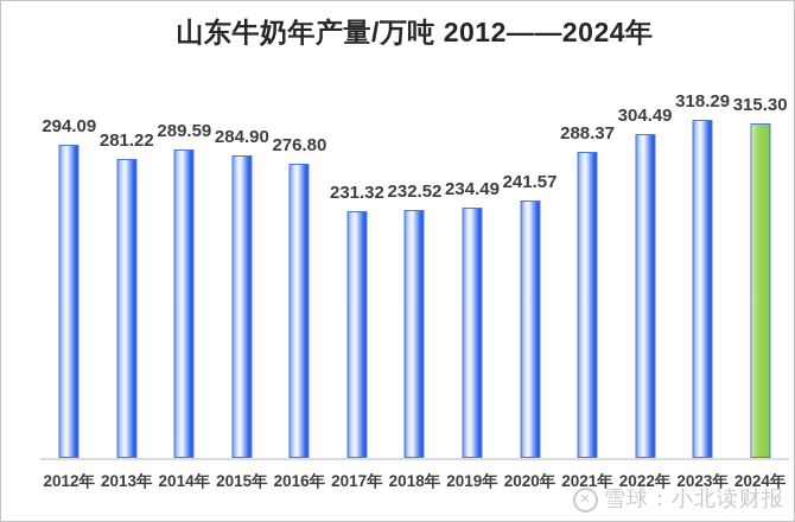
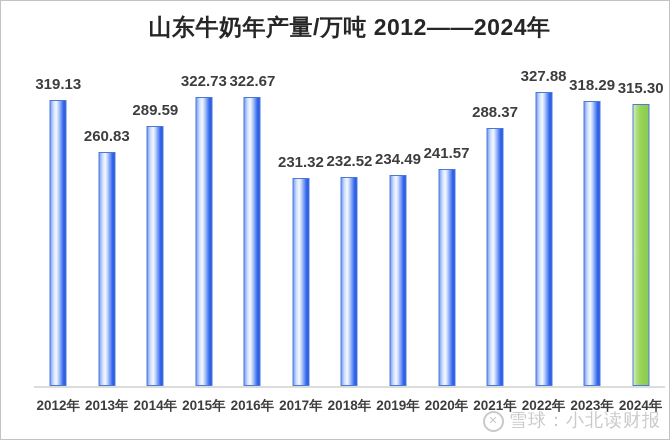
2012年: 294.09 -> 319.13
2013年: 281.22 -> 260.83
2015年: 284.90 -> 322.73
2016年: 276.80 -> 322.67
2022年: 304.49 -> 327.88
